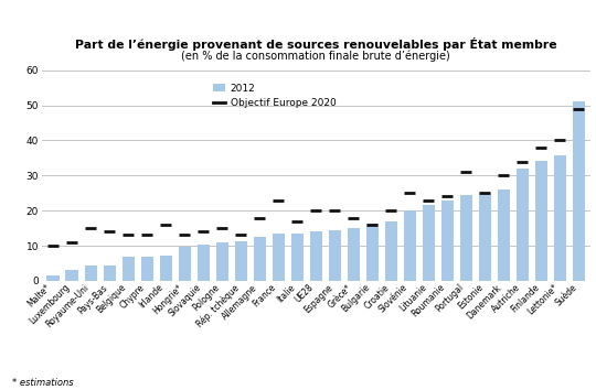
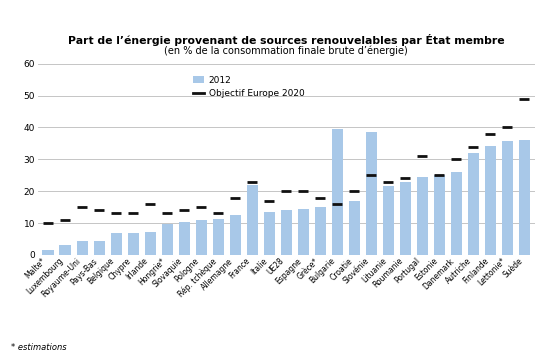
France: 13.4 -> 22.0
Bulgarie: 16.3 -> 39.5
Slovénie: 20.2 -> 38.5
Suède: 51.0 -> 36.0
